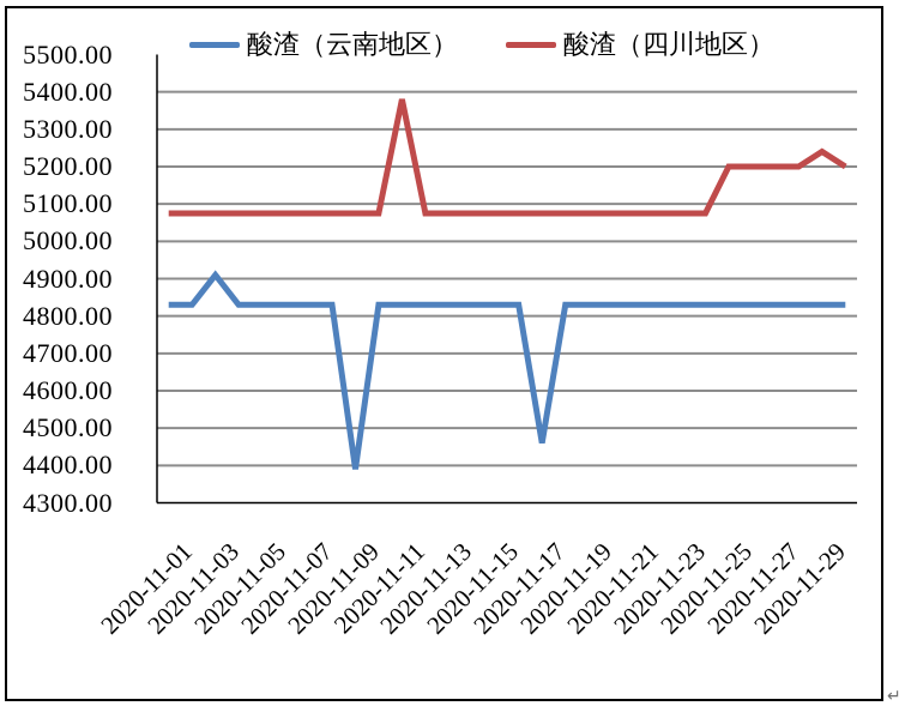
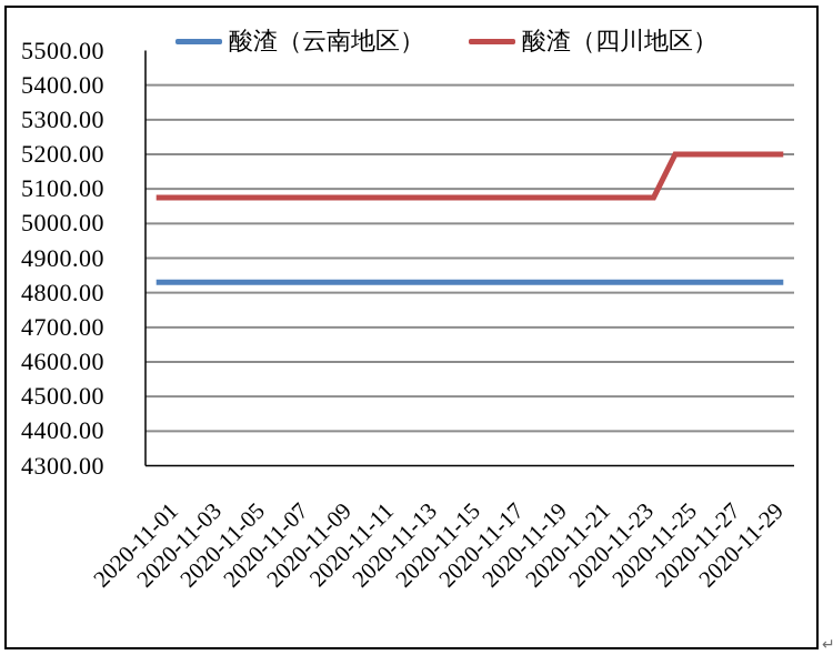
酸渣（云南地区）/2020-11-03: 4910 -> 4830
酸渣（云南地区）/2020-11-09: 4390 -> 4830
酸渣（四川地区）/2020-11-11: 5380 -> 5080
酸渣（云南地区）/2020-11-17: 4460 -> 4830
酸渣（四川地区）/2020-11-29: 5240 -> 5200
